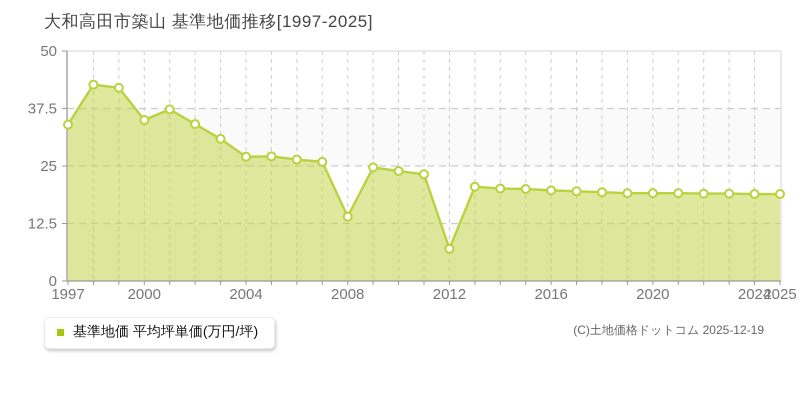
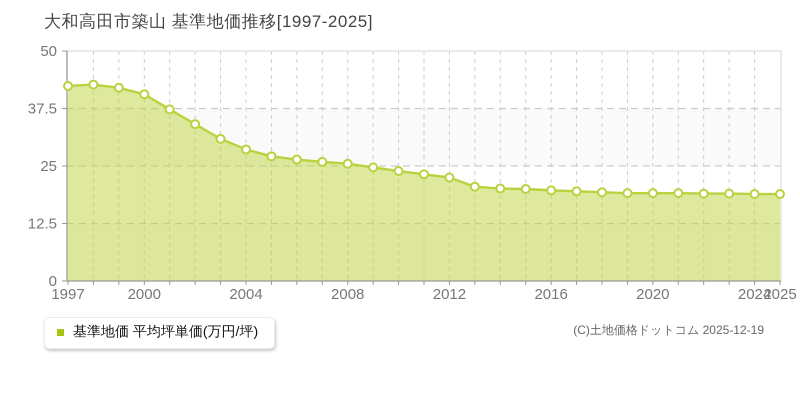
1997: 34 -> 42
2000: 35 -> 41
2004: 27 -> 29
2008: 14 -> 26
2012: 7 -> 22
